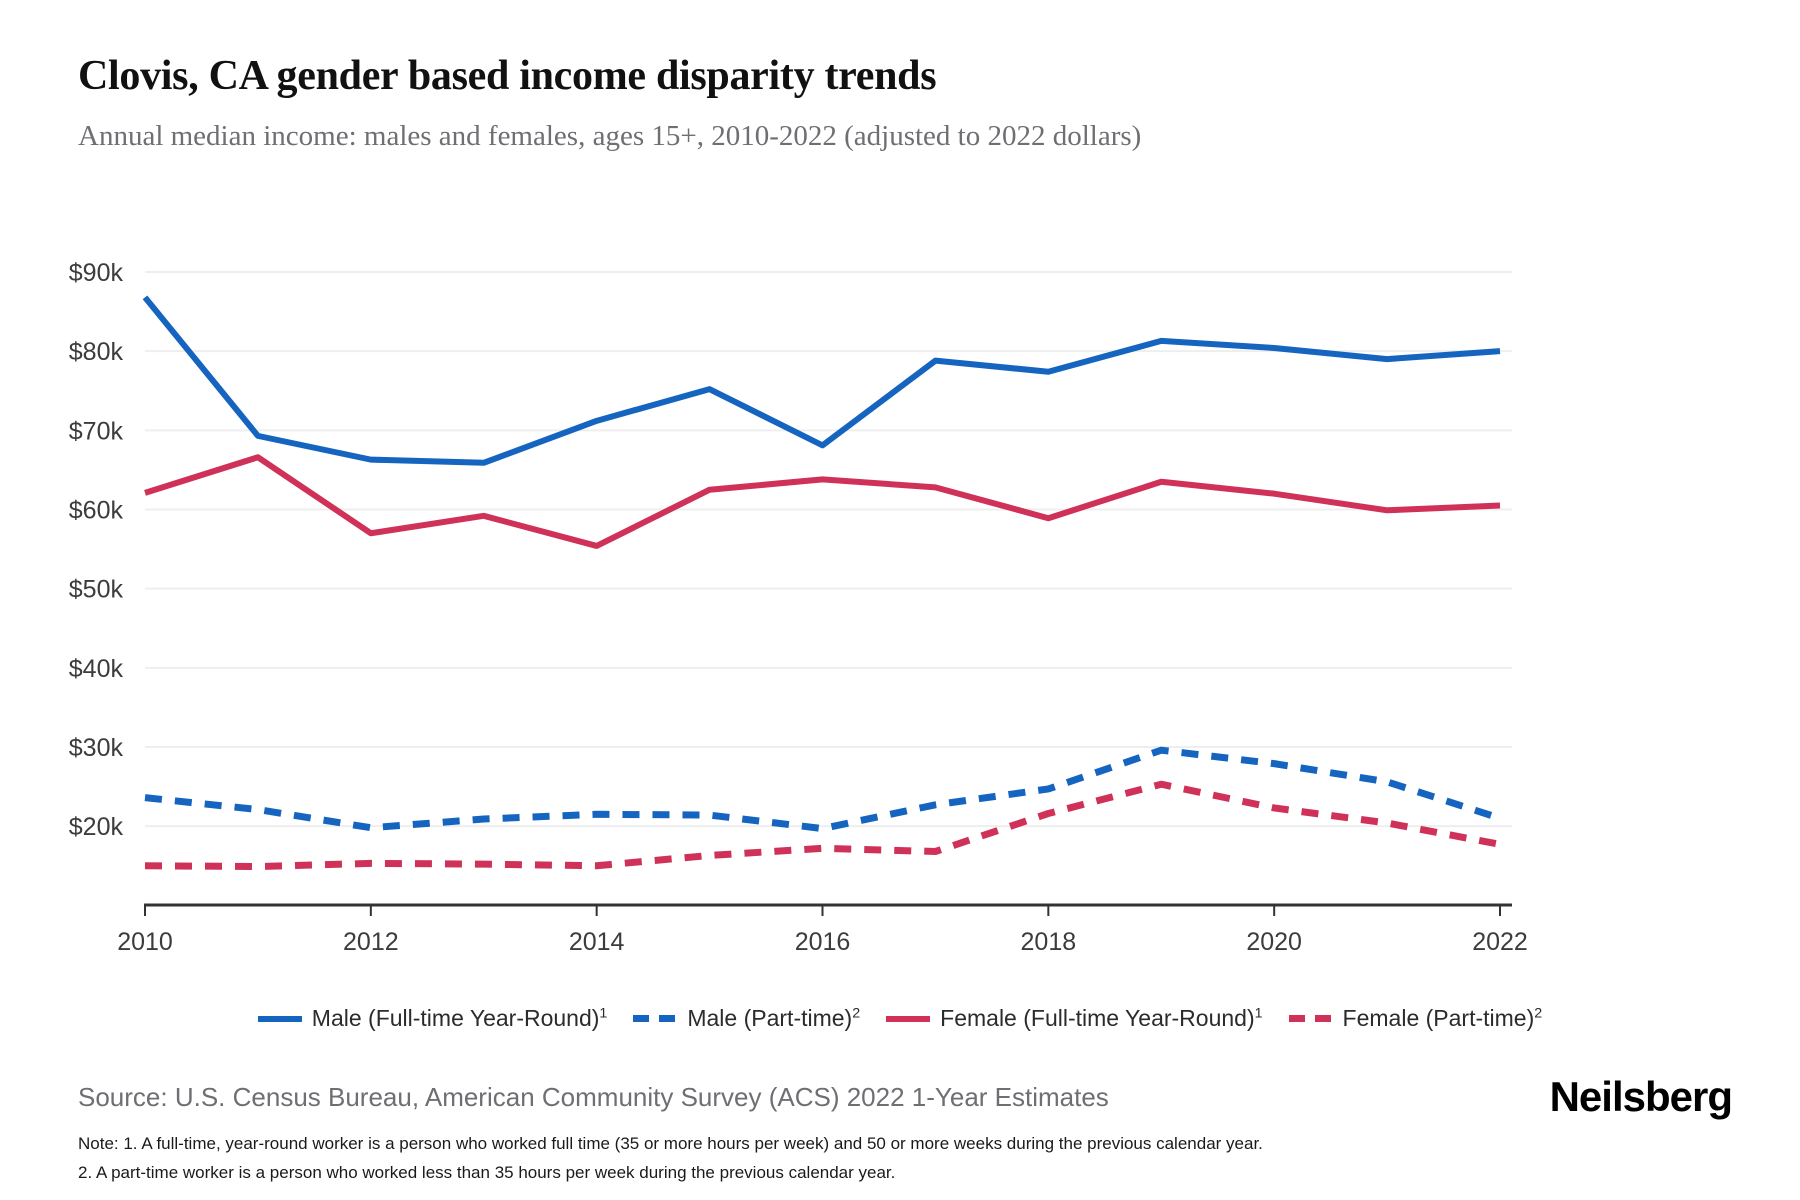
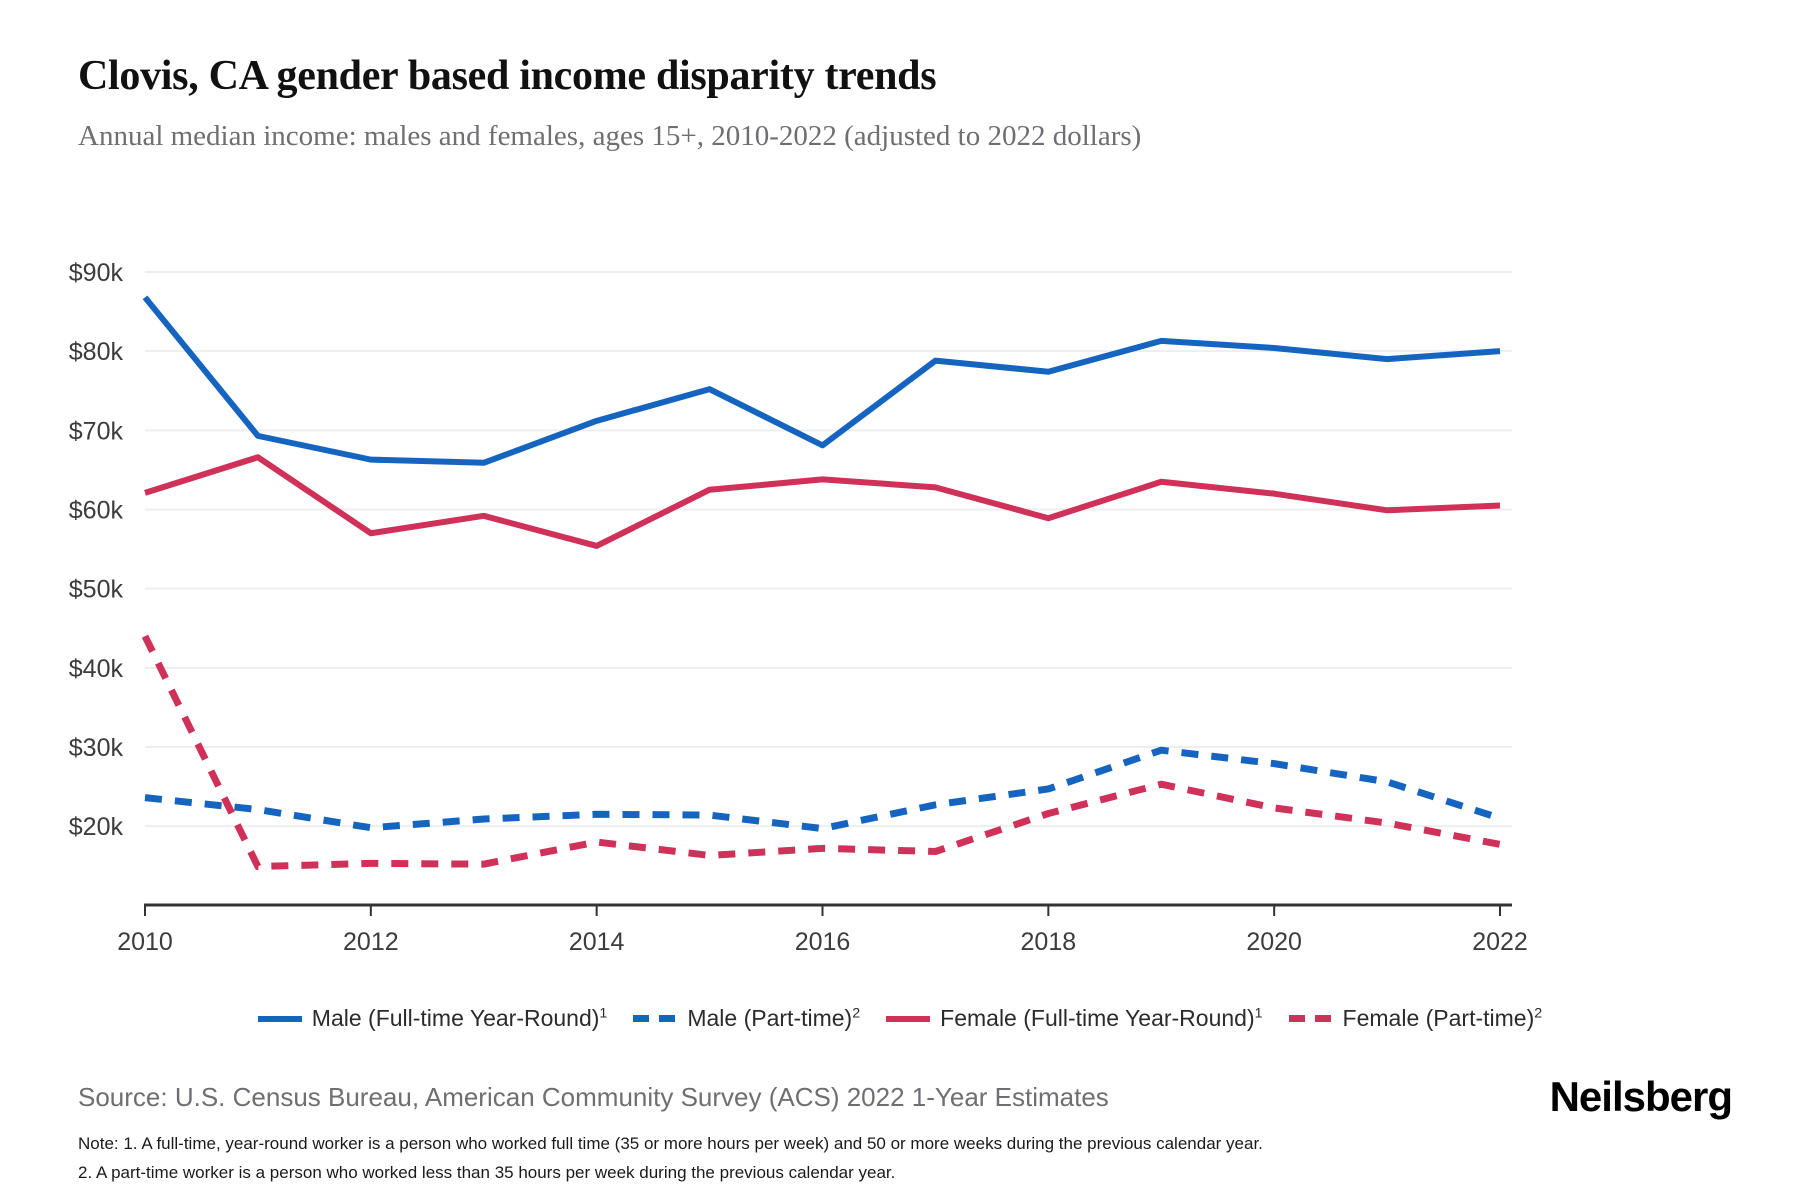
Female (Part-time)/2010: $15k -> $44k
Female (Part-time)/2014: $15k -> $18k
